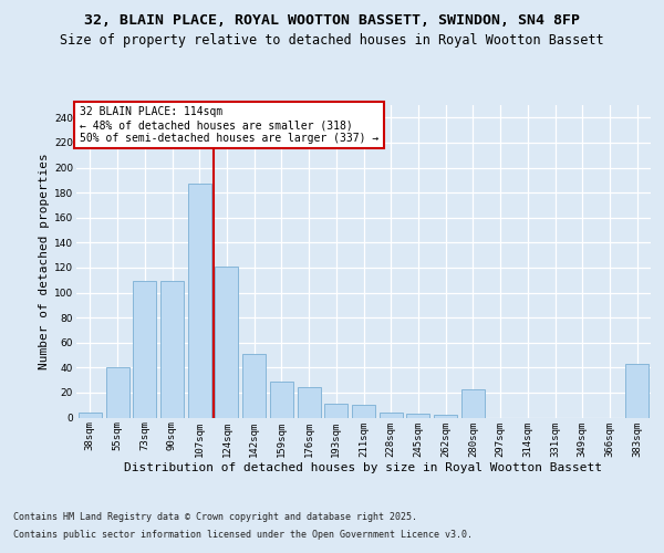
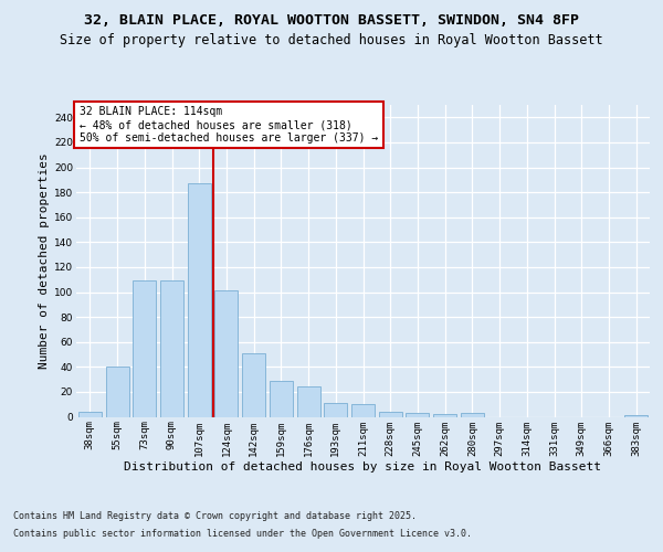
124sqm: 121 -> 101
280sqm: 23 -> 3
383sqm: 43 -> 1
